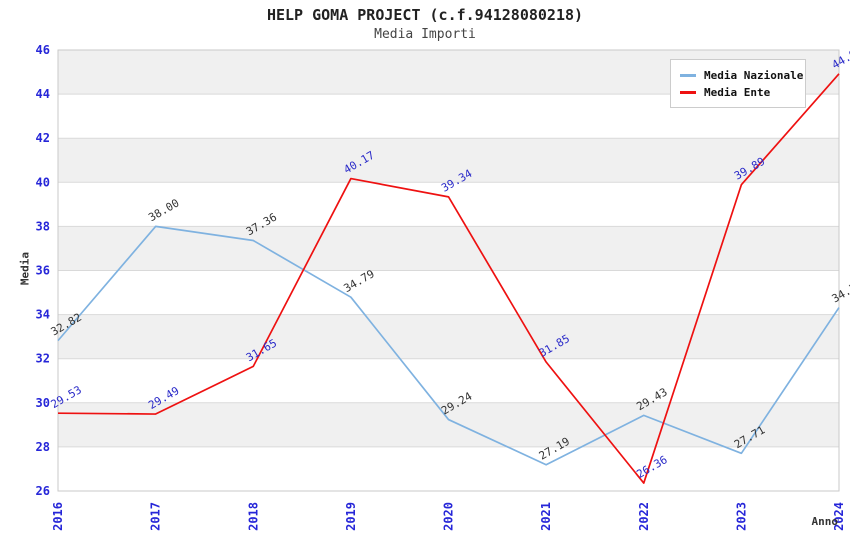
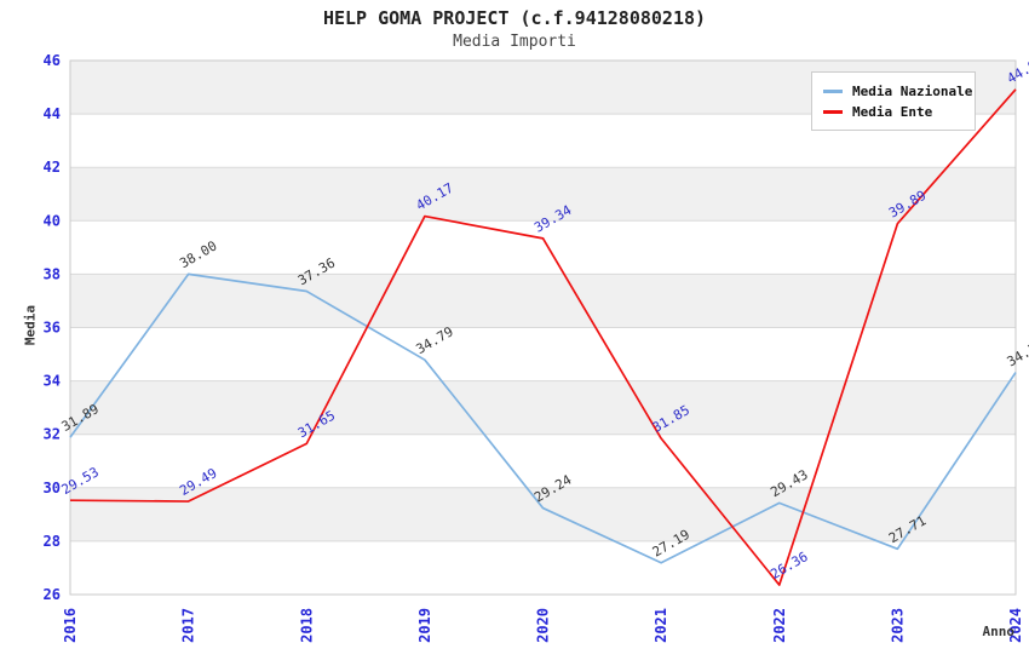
Media Nazionale/2016: 32.82 -> 31.89
